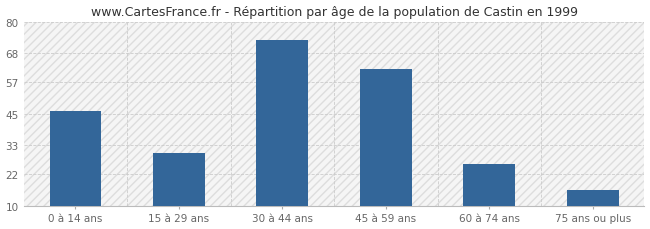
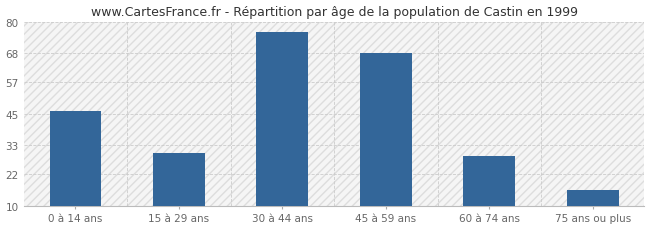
30 à 44 ans: 73 -> 76
45 à 59 ans: 62 -> 68
60 à 74 ans: 26 -> 29
